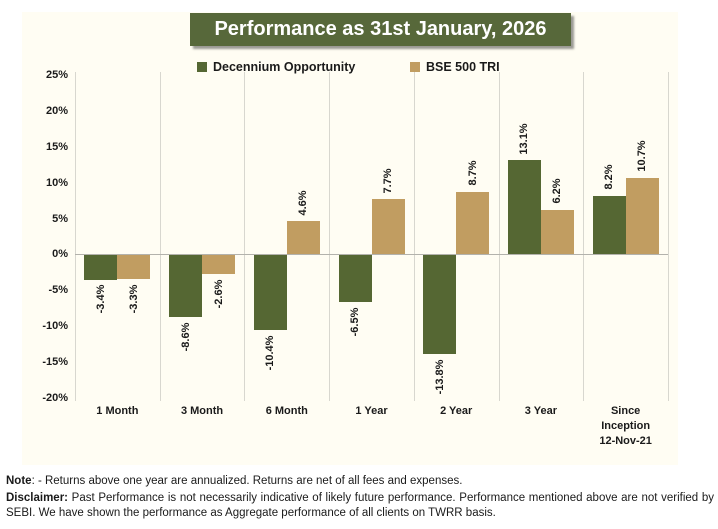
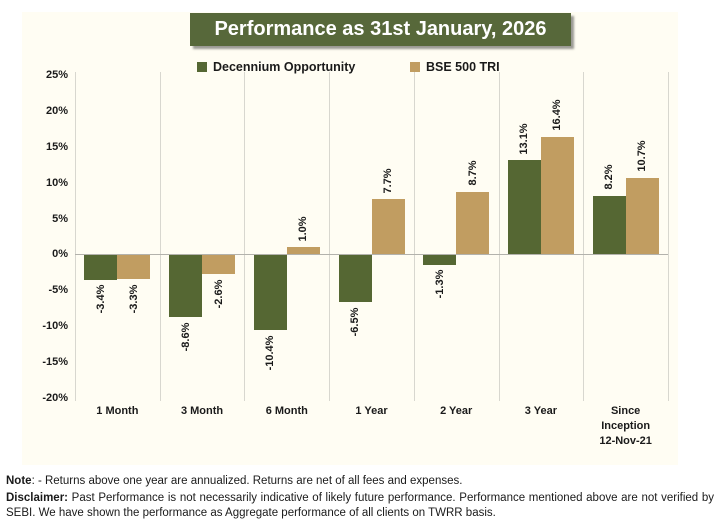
BSE 500 TRI/6 Month: 4.6% -> 1.0%
Decennium Opportunity/2 Year: -13.8% -> -1.3%
BSE 500 TRI/3 Year: 6.2% -> 16.4%
